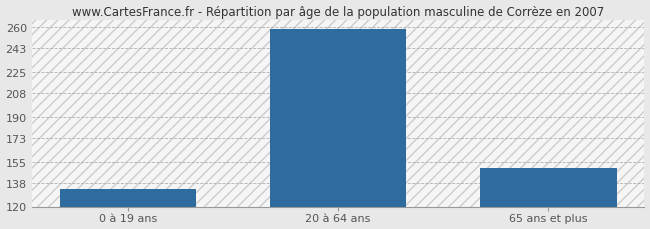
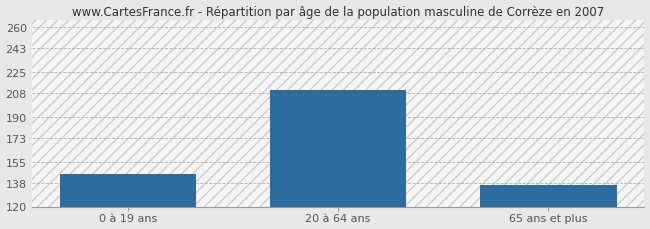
0 à 19 ans: 134 -> 145
20 à 64 ans: 258 -> 211
65 ans et plus: 150 -> 137
